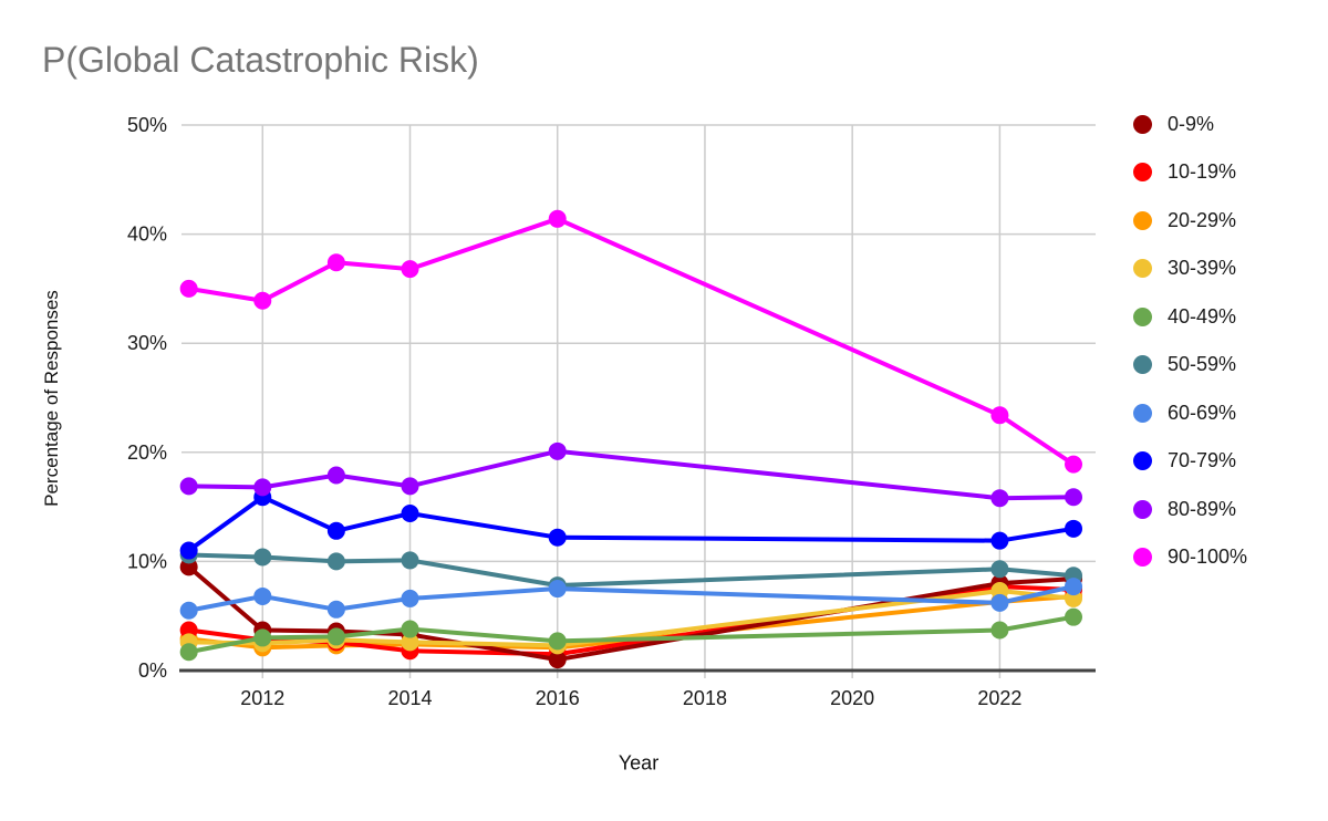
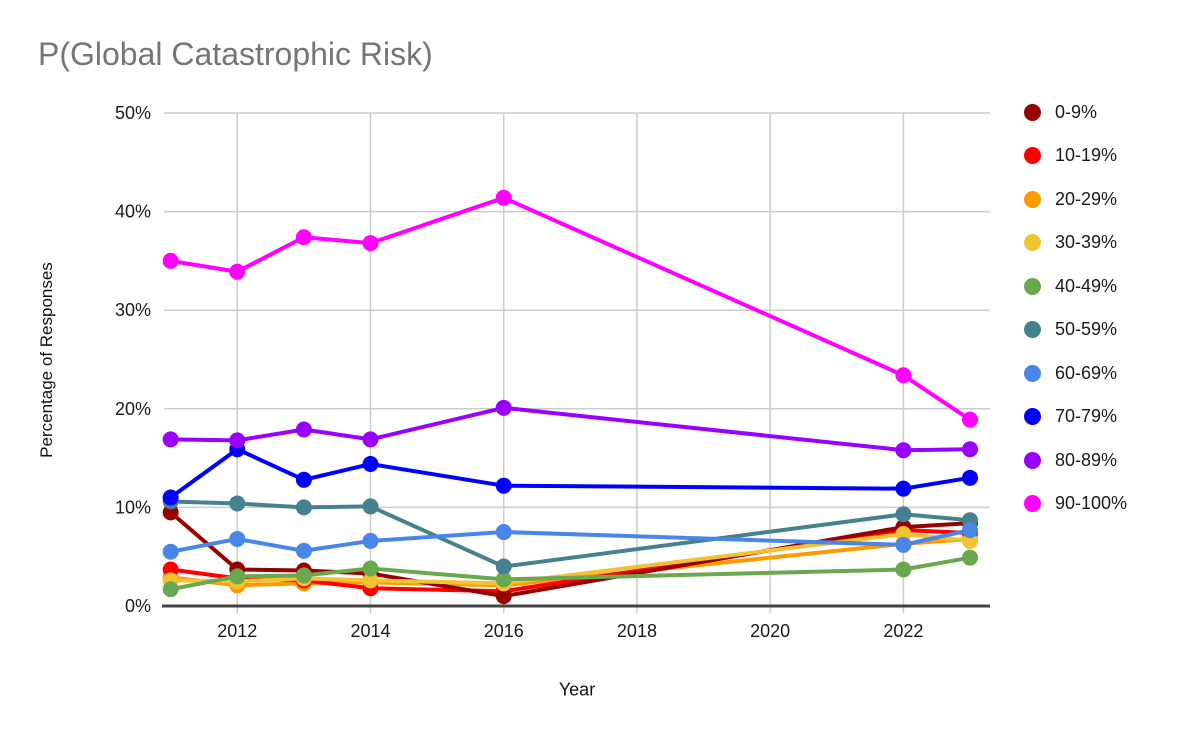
50-59%/2016: 8% -> 4%
